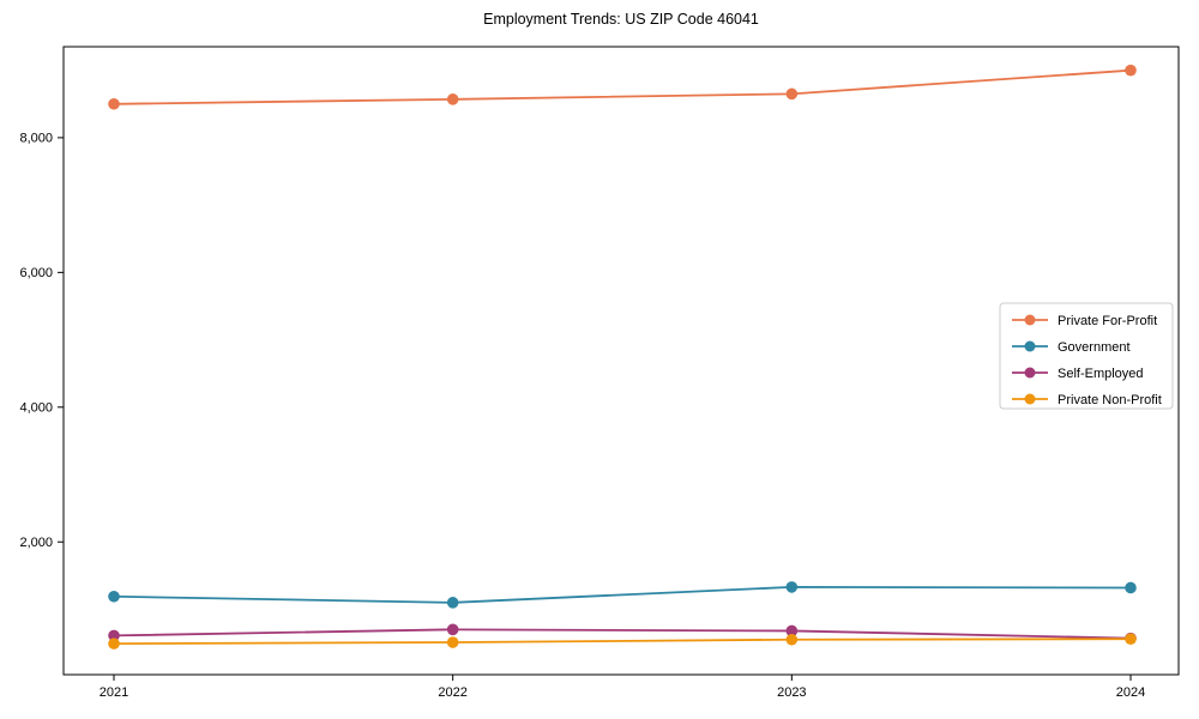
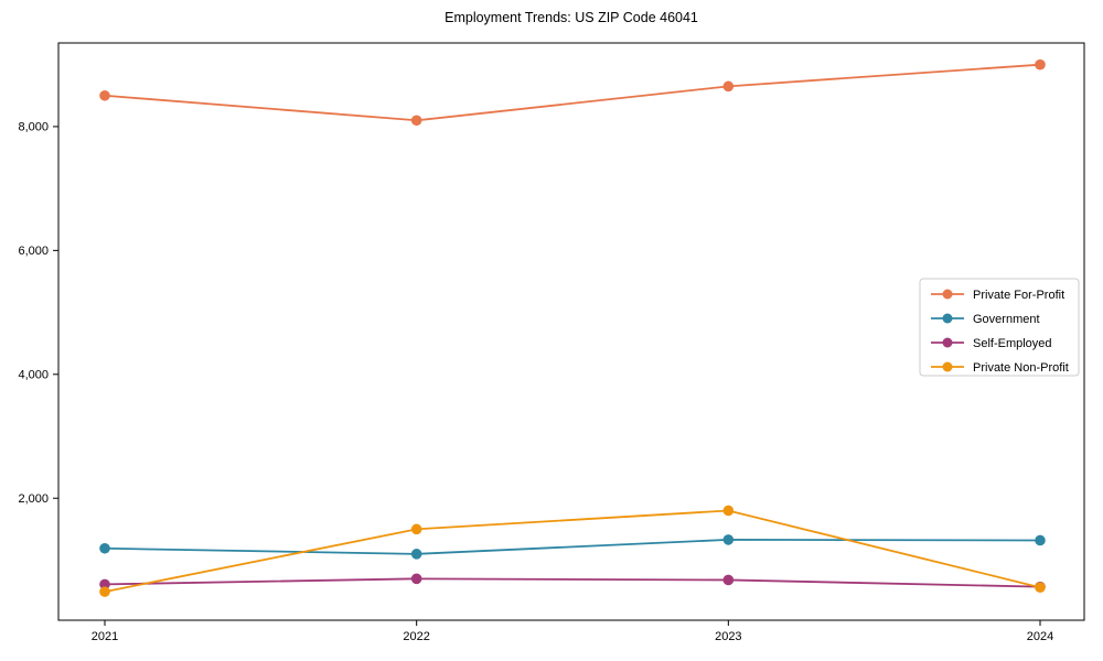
Private For-Profit/2022: 8600 -> 8100
Private Non-Profit/2022: 500 -> 1500
Private Non-Profit/2023: 600 -> 1800
